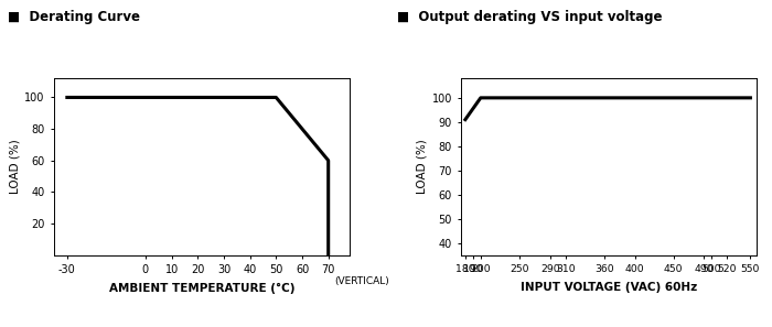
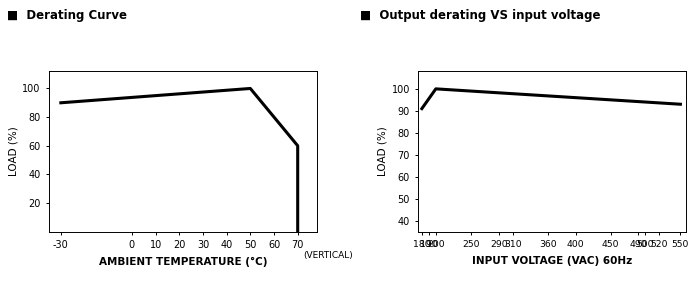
-30: 100 -> 90
550: 100 -> 93
